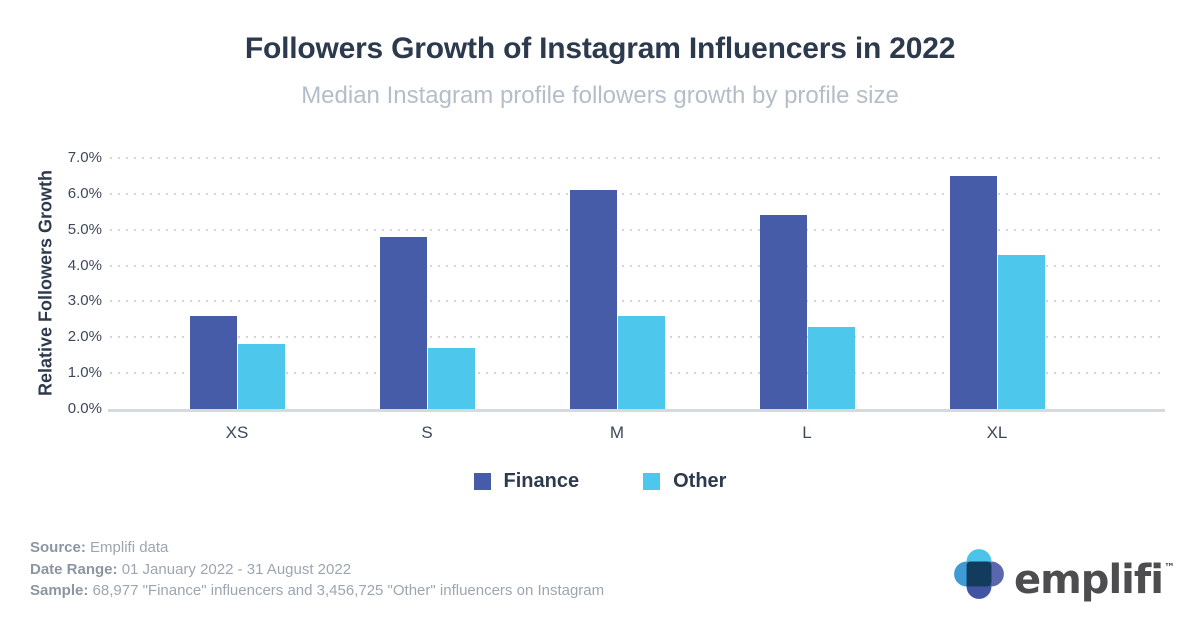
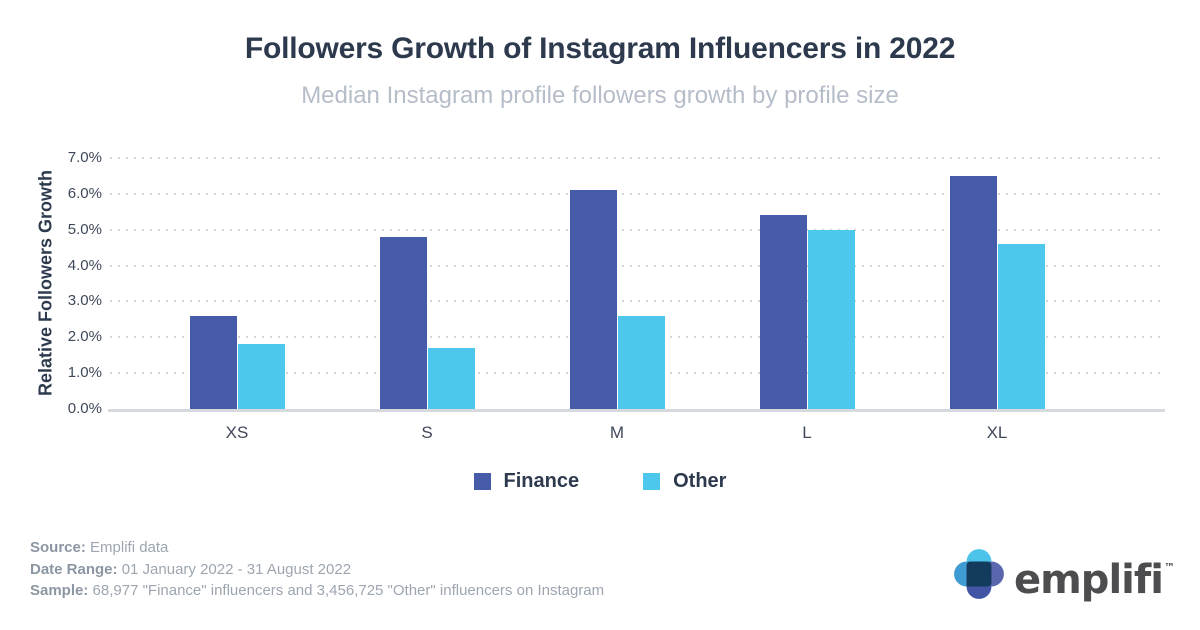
Other/L: 2.3% -> 5.0%
Other/XL: 4.3% -> 4.6%
